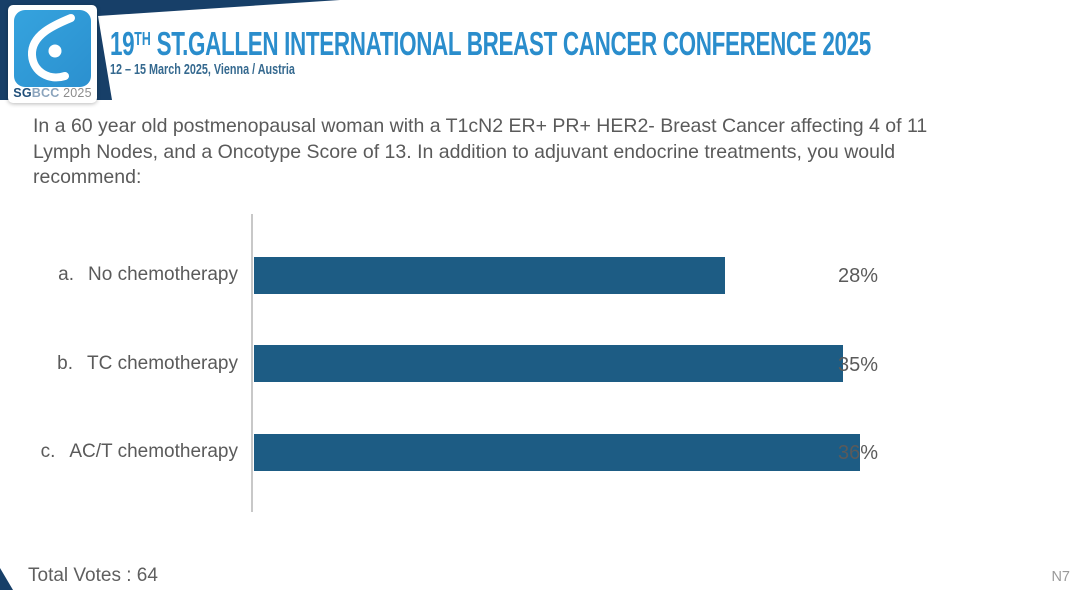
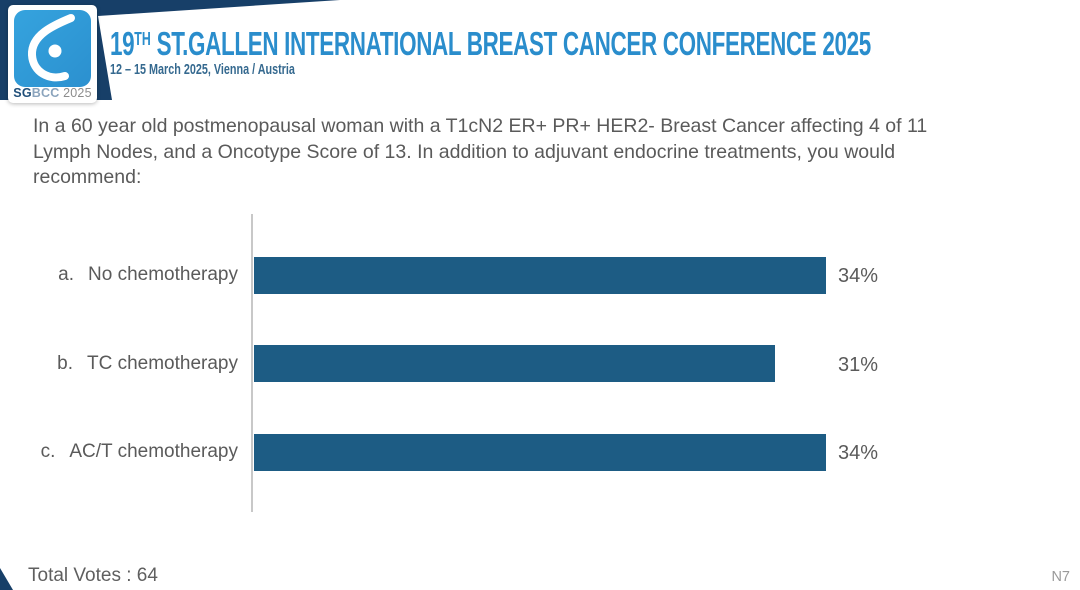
No chemotherapy: 28% -> 34%
TC chemotherapy: 35% -> 31%
AC/T chemotherapy: 36% -> 34%
